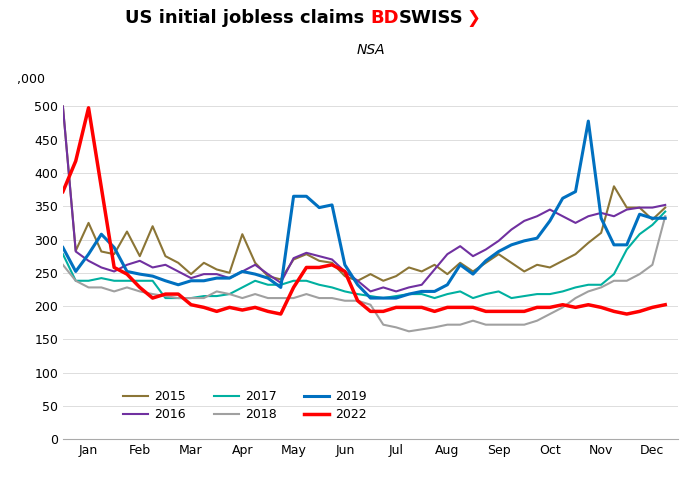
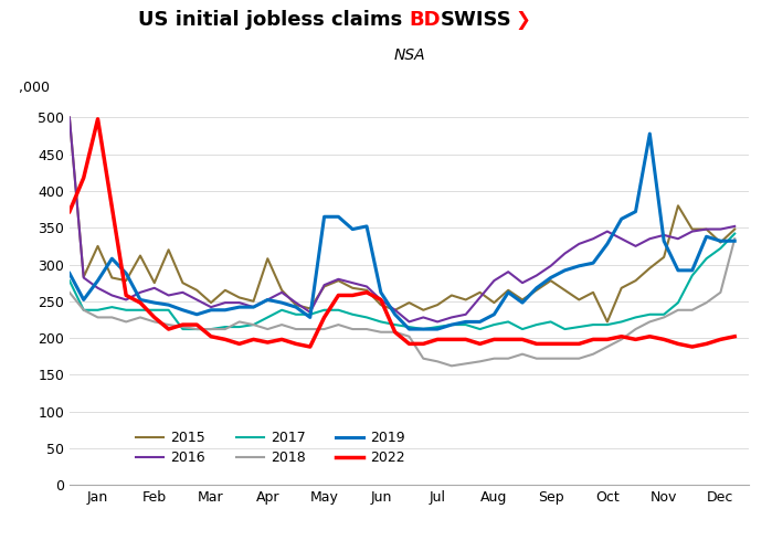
2015/Oct: 258 -> 222
